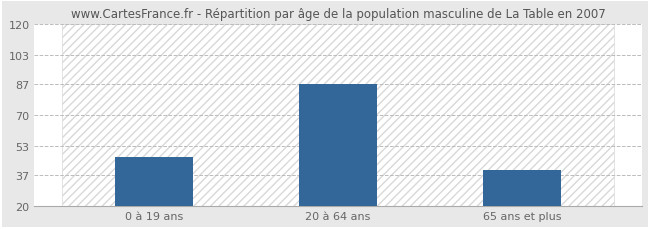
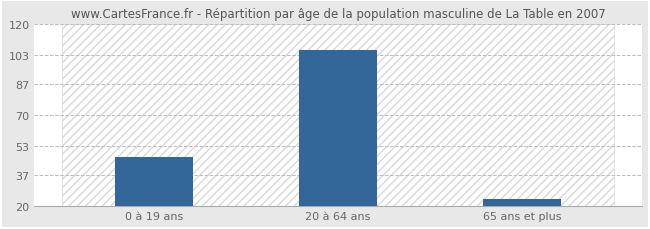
20 à 64 ans: 87 -> 106
65 ans et plus: 40 -> 24
